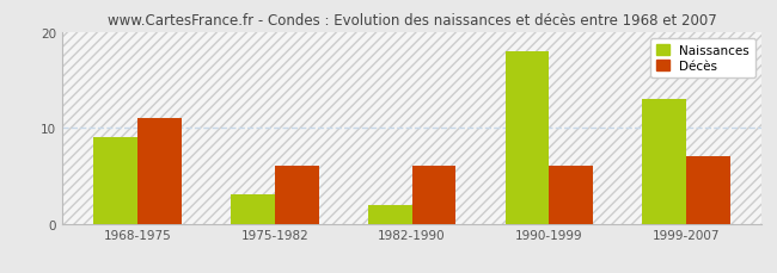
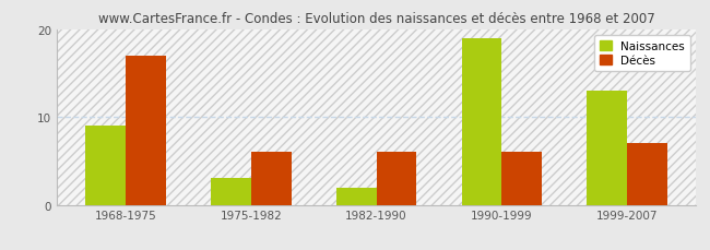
Décès/1968-1975: 11 -> 17
Naissances/1990-1999: 18 -> 19
